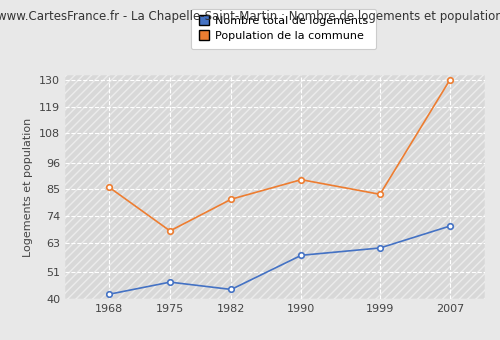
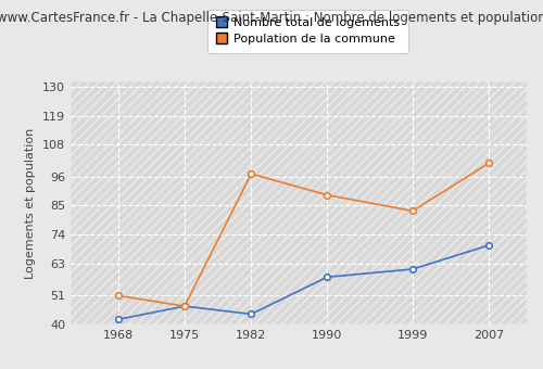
Population de la commune/1968: 86 -> 51
Population de la commune/1975: 68 -> 47
Population de la commune/1982: 81 -> 97
Population de la commune/2007: 130 -> 101
